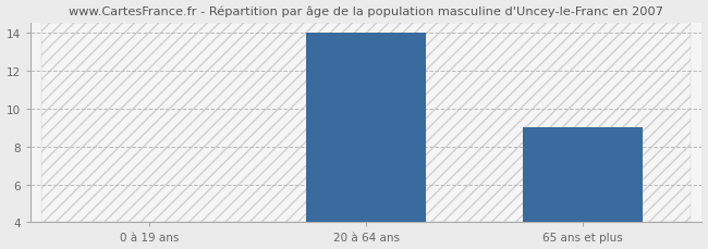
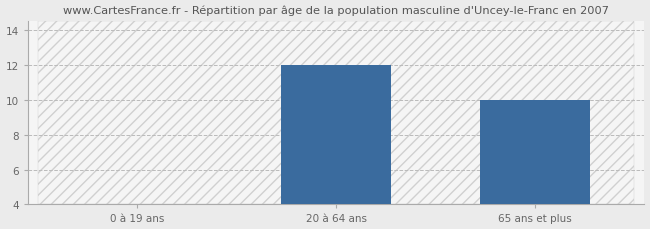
20 à 64 ans: 14.0 -> 12.0
65 ans et plus: 9.0 -> 10.0
